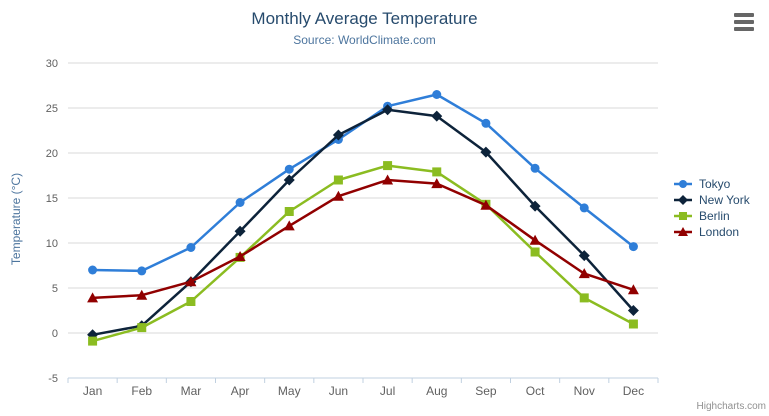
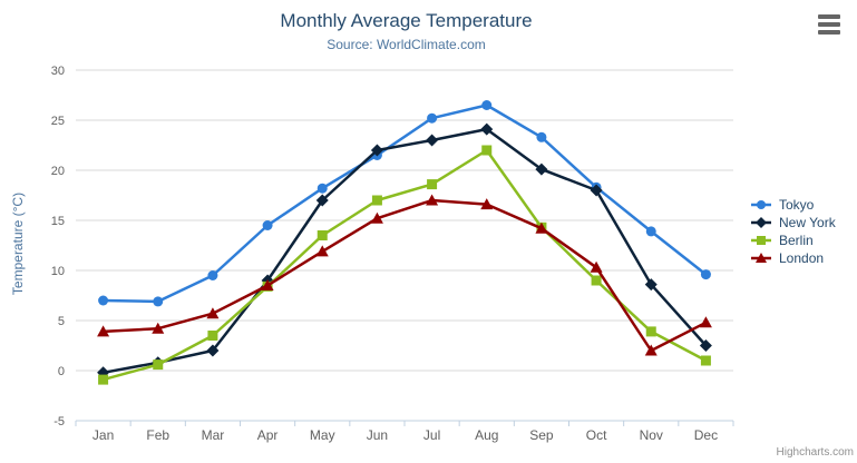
New York/Mar: 6 -> 2
New York/Apr: 11 -> 9
New York/Jul: 25 -> 23
Berlin/Aug: 18 -> 22
New York/Oct: 14 -> 18
London/Nov: 7 -> 2
